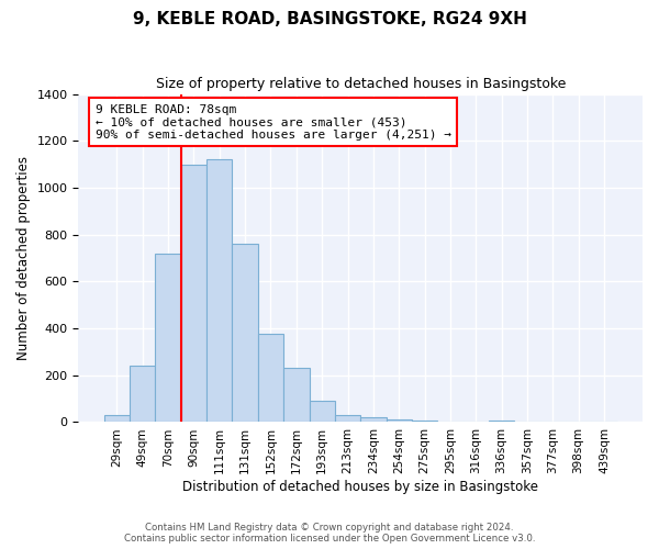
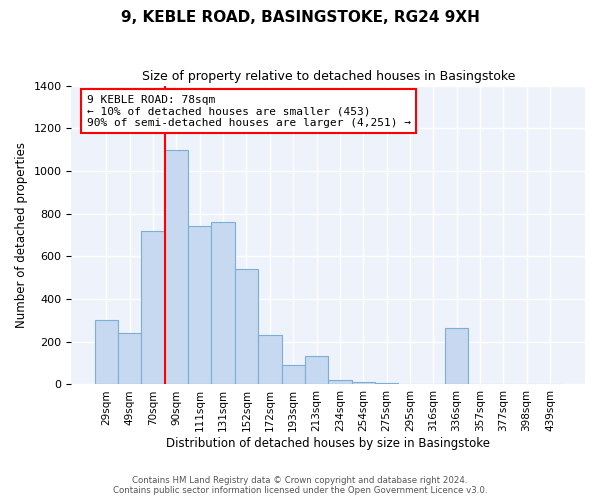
29sqm: 30 -> 300
111sqm: 1120 -> 740
152sqm: 375 -> 540
213sqm: 30 -> 135
336sqm: 5 -> 265
